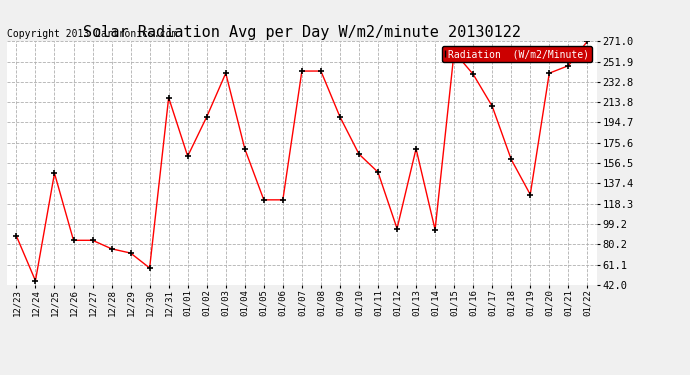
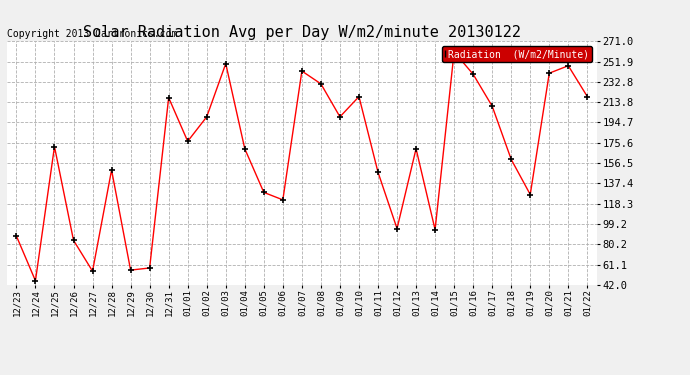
12/25: 147 -> 172
12/27: 84 -> 55
12/28: 76 -> 150
12/29: 72 -> 56
01/01: 163 -> 177
01/03: 241 -> 250
01/05: 122 -> 129
01/08: 243 -> 231
01/10: 165 -> 219
01/22: 271 -> 219
